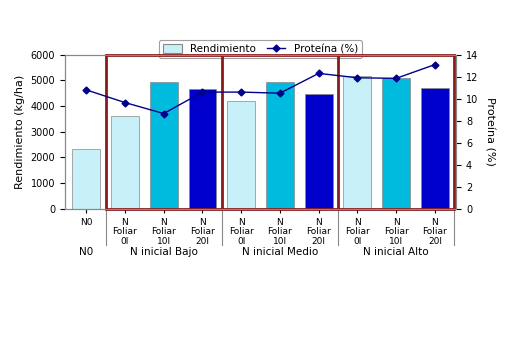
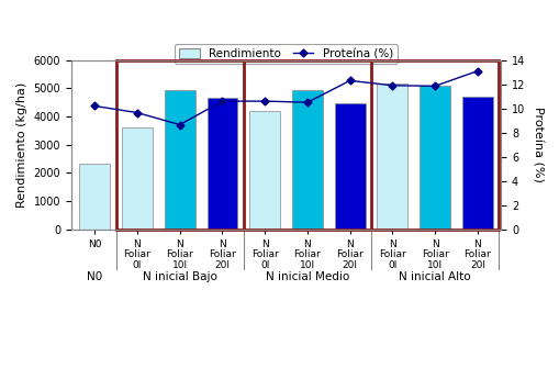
Proteína (%)/N0: 10.8 -> 10.2
